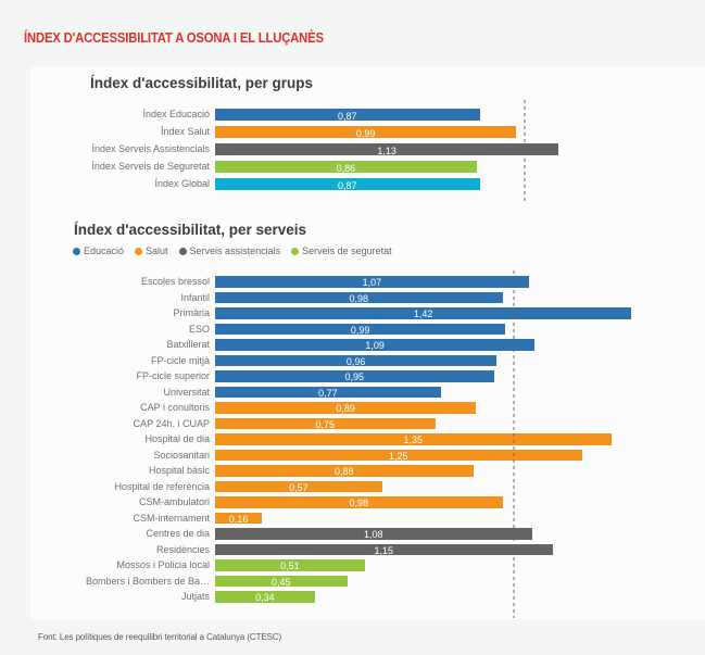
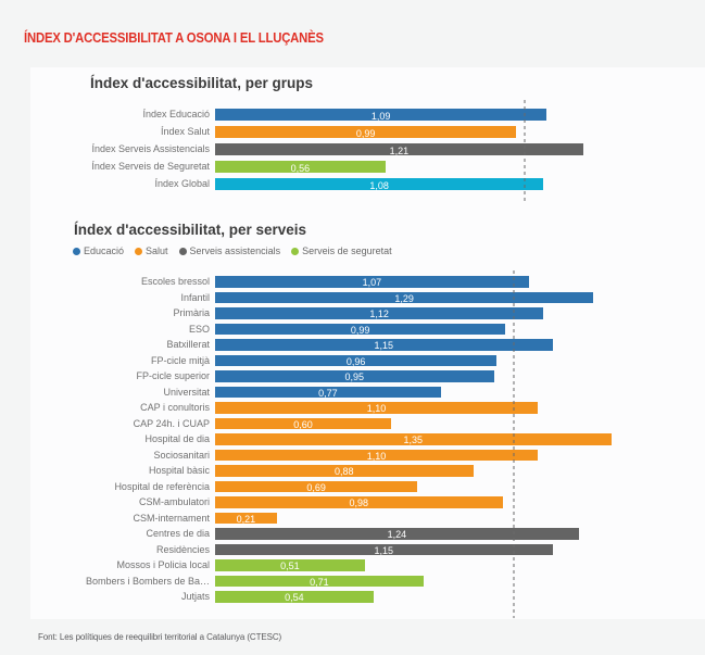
Índex d'accessibilitat, per grups/Índex Educació: 0,87 -> 1,09
Índex d'accessibilitat, per grups/Índex Serveis Assistencials: 1,13 -> 1,21
Índex d'accessibilitat, per grups/Índex Serveis de Seguretat: 0,86 -> 0,56
Índex d'accessibilitat, per grups/Índex Global: 0,87 -> 1,08
Índex d'accessibilitat, per serveis/Infantil: 0,98 -> 1,29
Índex d'accessibilitat, per serveis/Primària: 1,42 -> 1,12
Índex d'accessibilitat, per serveis/Batxillerat: 1,09 -> 1,15
Índex d'accessibilitat, per serveis/CAP i conultoris: 0,89 -> 1,10
Índex d'accessibilitat, per serveis/CAP 24h. i CUAP: 0,75 -> 0,60
Índex d'accessibilitat, per serveis/Sociosanitari: 1,25 -> 1,10
Índex d'accessibilitat, per serveis/Hospital de referència: 0,57 -> 0,69
Índex d'accessibilitat, per serveis/CSM-internament: 0,16 -> 0,21
Índex d'accessibilitat, per serveis/Centres de dia: 1,08 -> 1,24
Índex d'accessibilitat, per serveis/Bombers i Bombers de Ba…: 0,45 -> 0,71
Índex d'accessibilitat, per serveis/Jutjats: 0,34 -> 0,54
